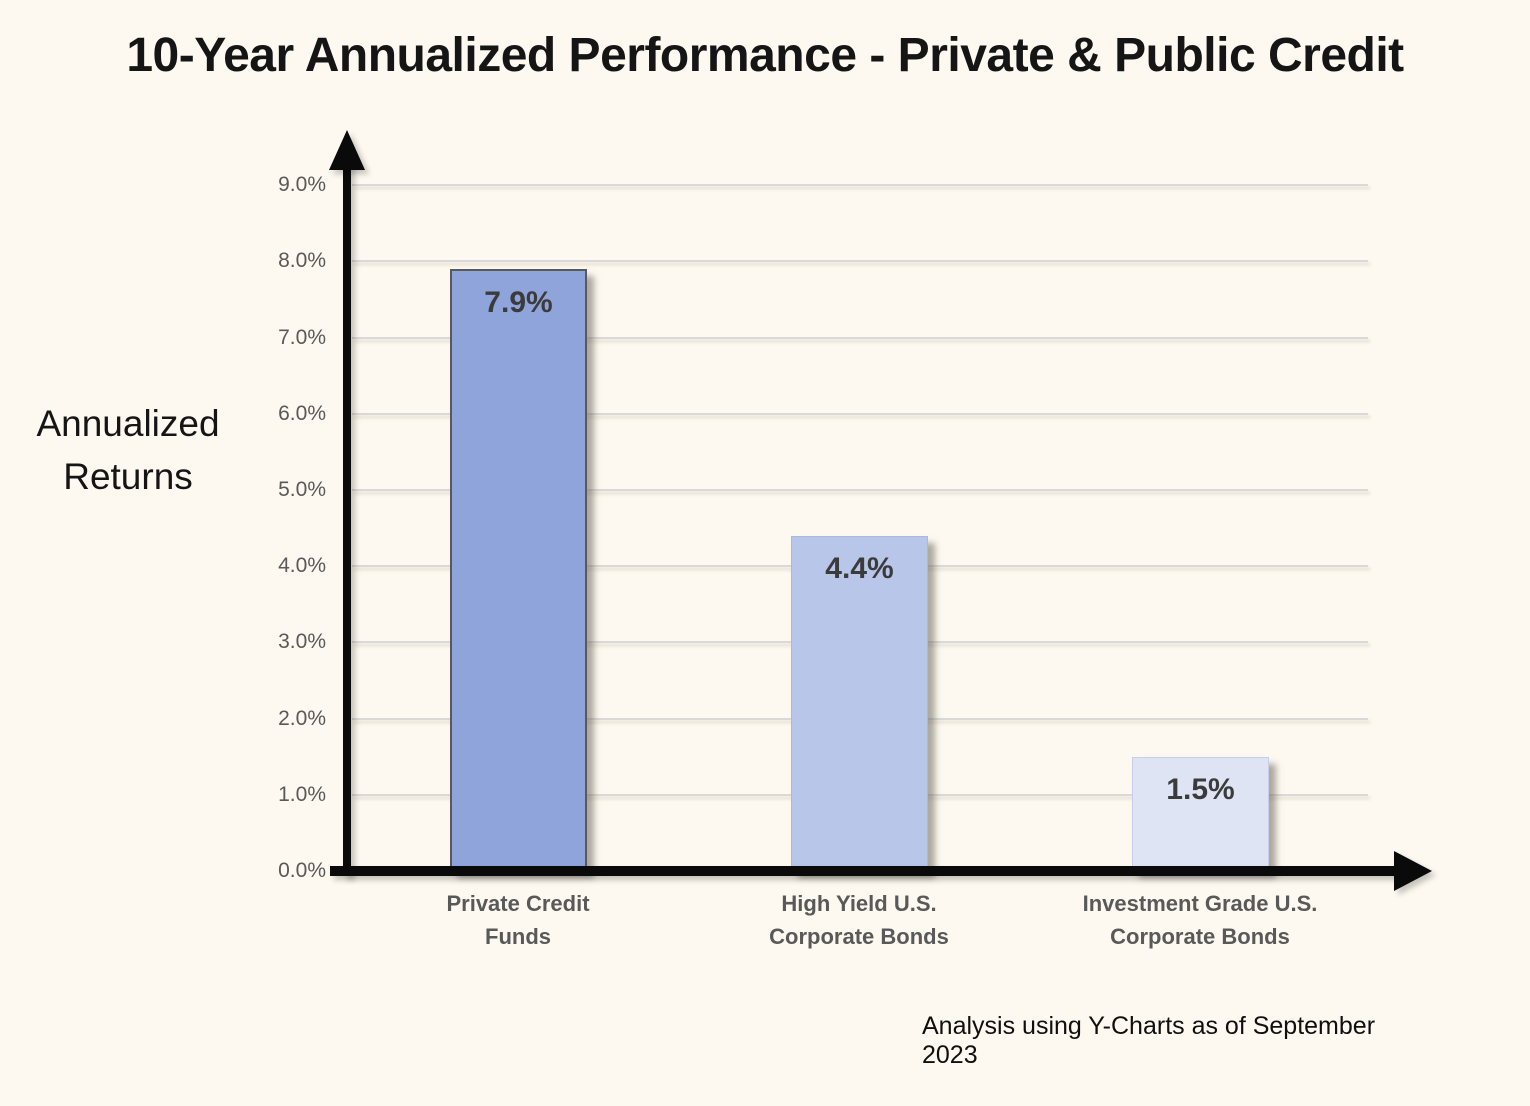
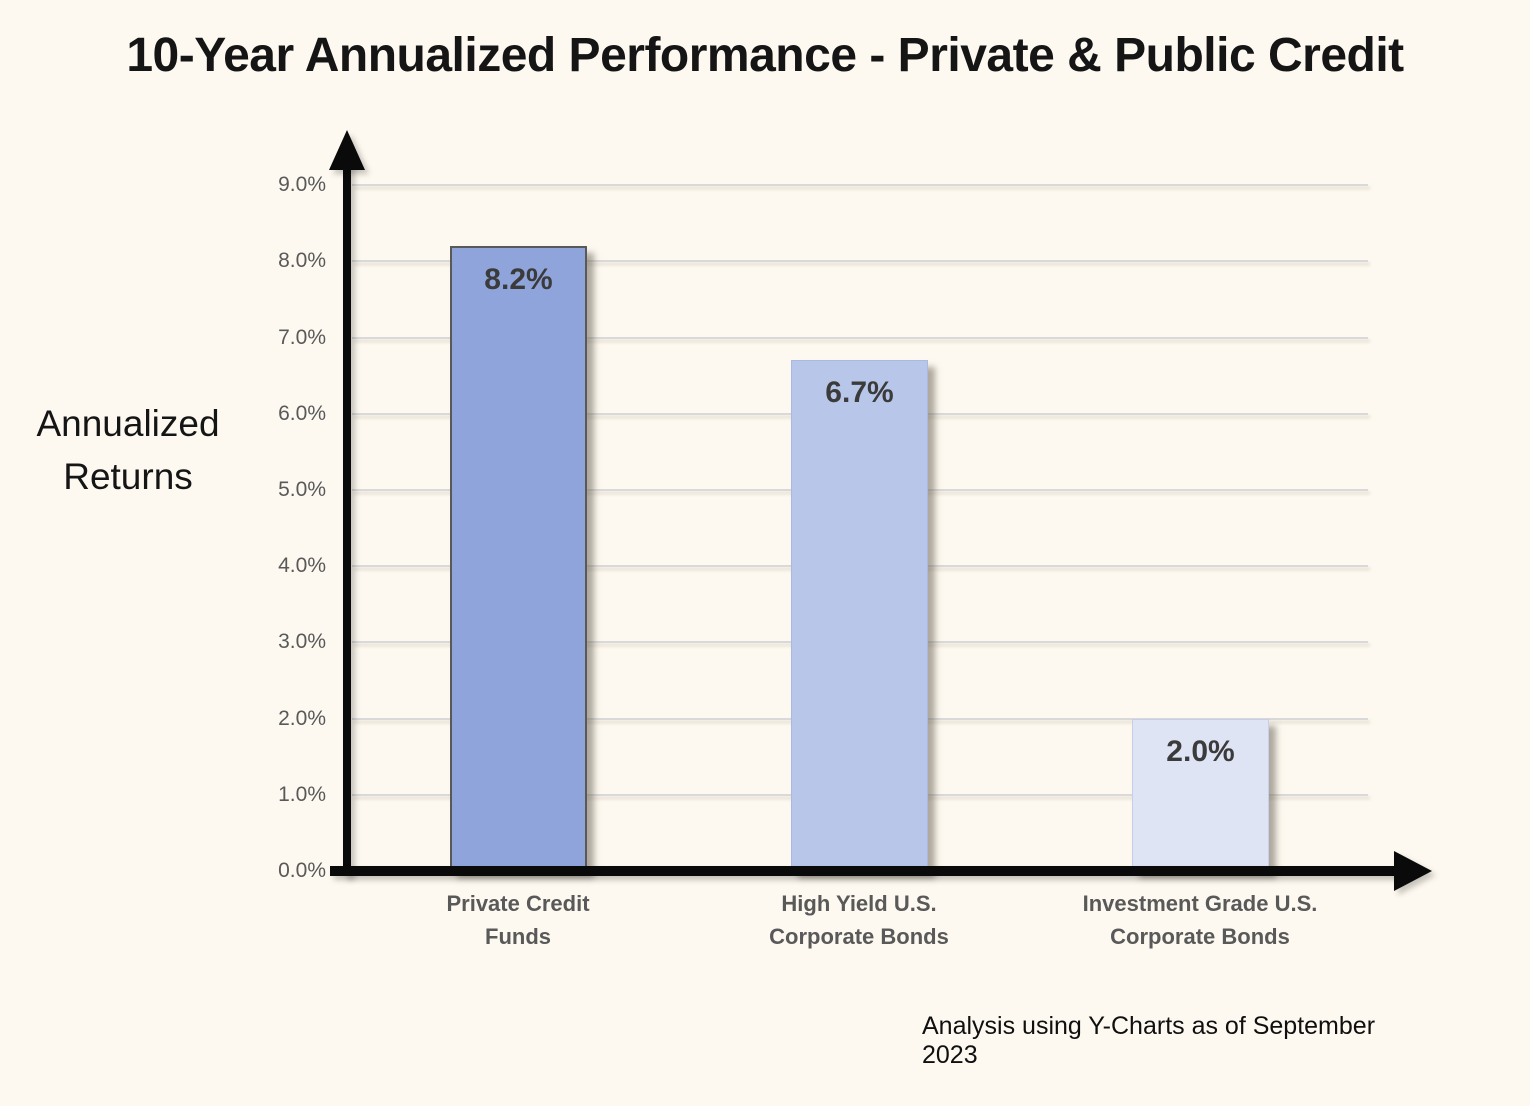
Private Credit Funds: 7.9% -> 8.2%
High Yield U.S. Corporate Bonds: 4.4% -> 6.7%
Investment Grade U.S. Corporate Bonds: 1.5% -> 2.0%
